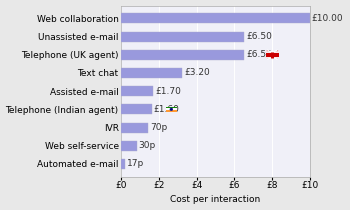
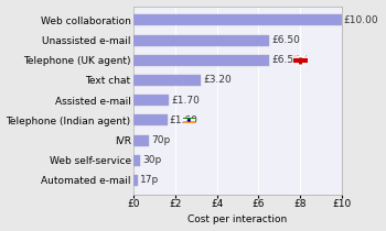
IVR: £1.4 -> £0.7
Web self-service: £0.8 -> £0.3
